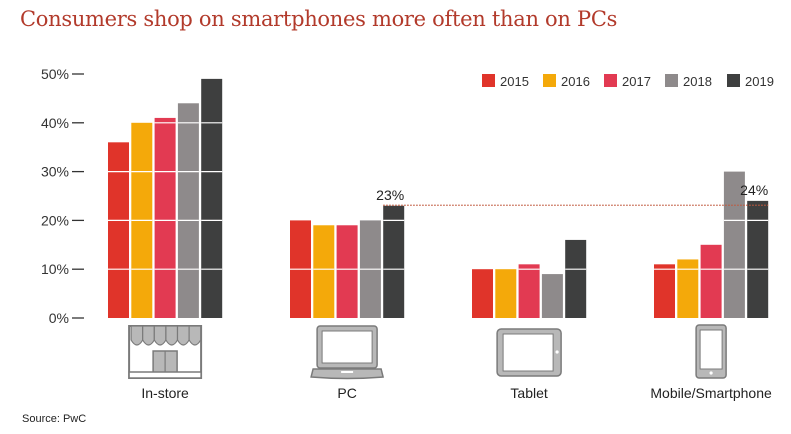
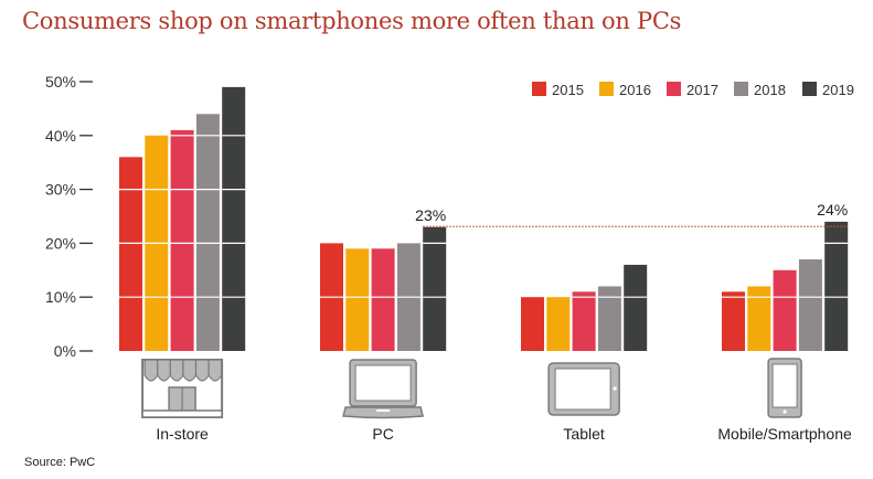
2018/Tablet: 9% -> 12%
2018/Mobile/Smartphone: 30% -> 17%
